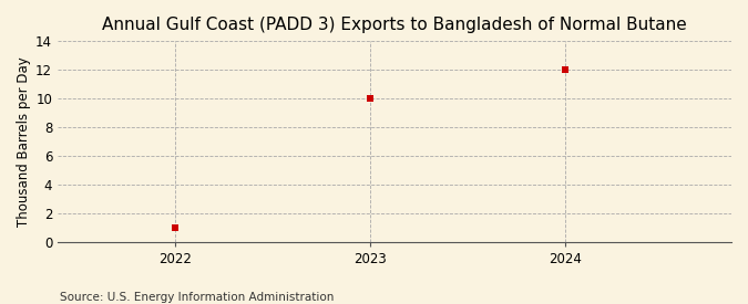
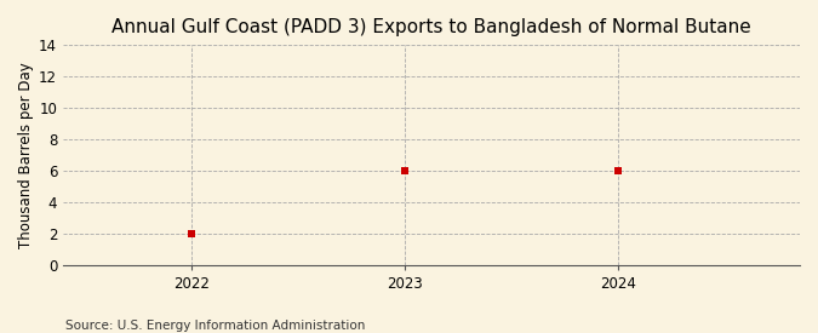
2022: 1 -> 2
2023: 10 -> 6
2024: 12 -> 6
